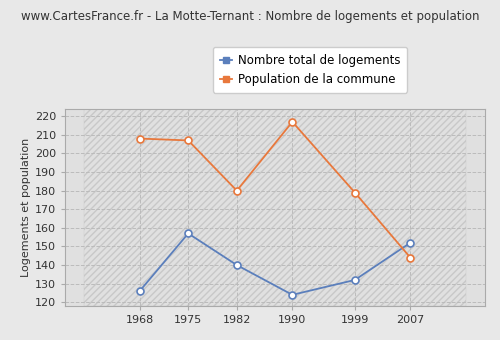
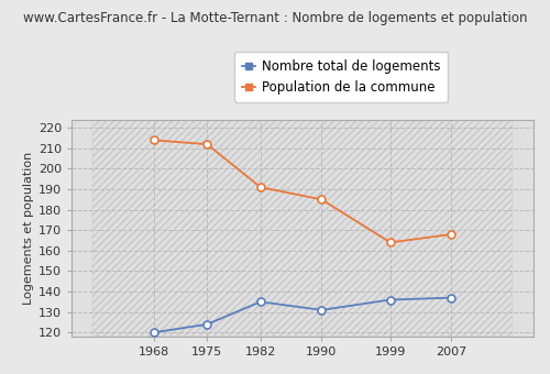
Nombre total de logements/1968: 126 -> 120
Population de la commune/1968: 208 -> 214
Nombre total de logements/1975: 157 -> 124
Population de la commune/1975: 207 -> 212
Nombre total de logements/1982: 140 -> 135
Population de la commune/1982: 180 -> 191
Nombre total de logements/1990: 124 -> 131
Population de la commune/1990: 217 -> 185
Nombre total de logements/1999: 132 -> 136
Population de la commune/1999: 179 -> 164
Nombre total de logements/2007: 152 -> 137
Population de la commune/2007: 144 -> 168
